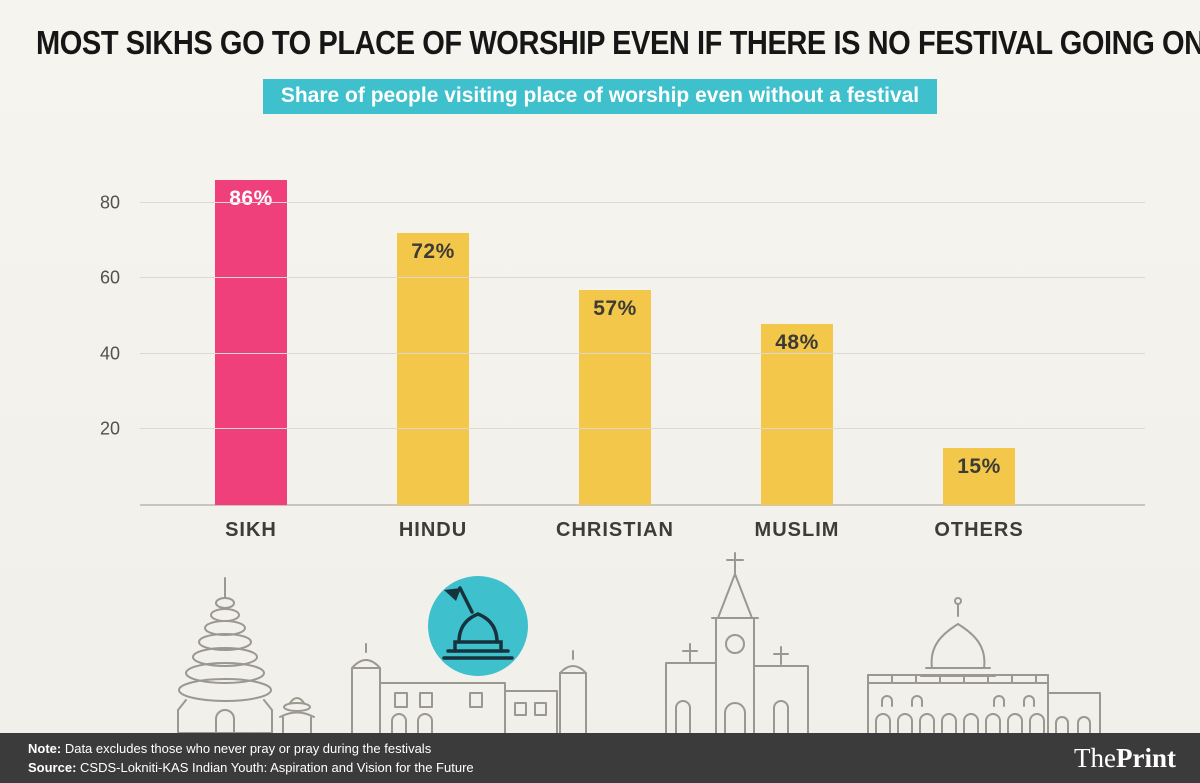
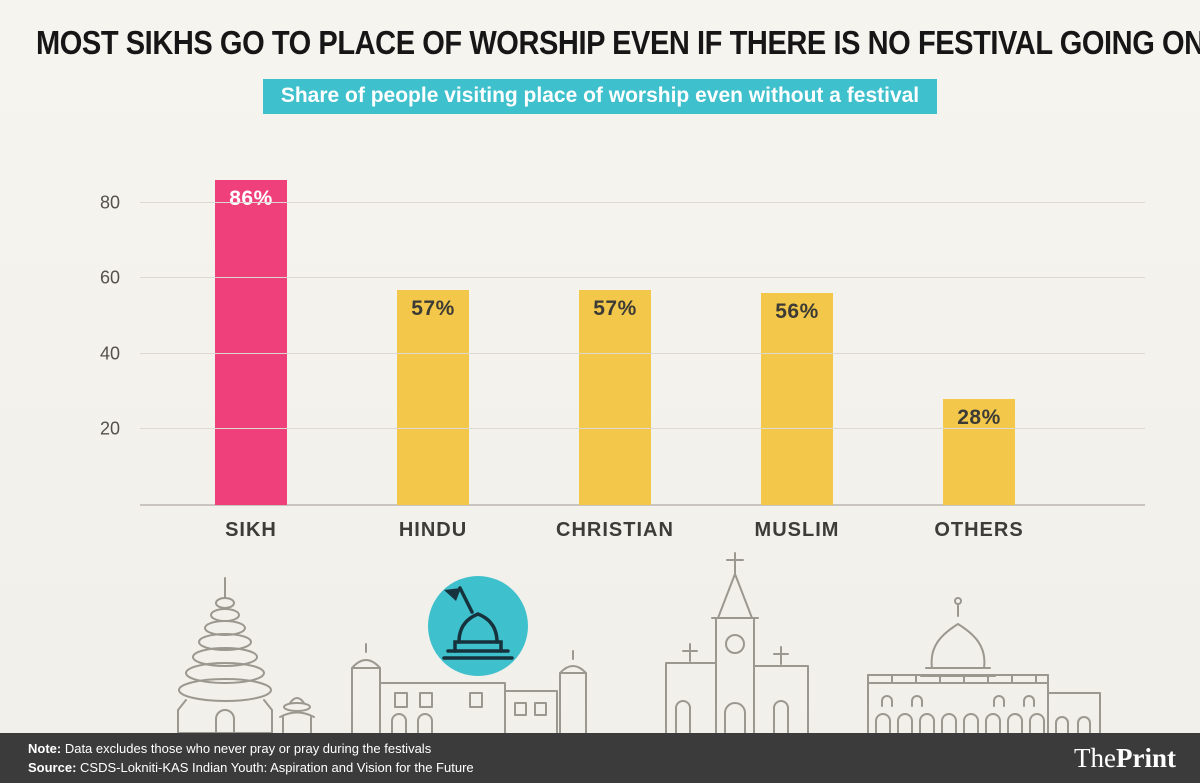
HINDU: 72% -> 57%
MUSLIM: 48% -> 56%
OTHERS: 15% -> 28%
